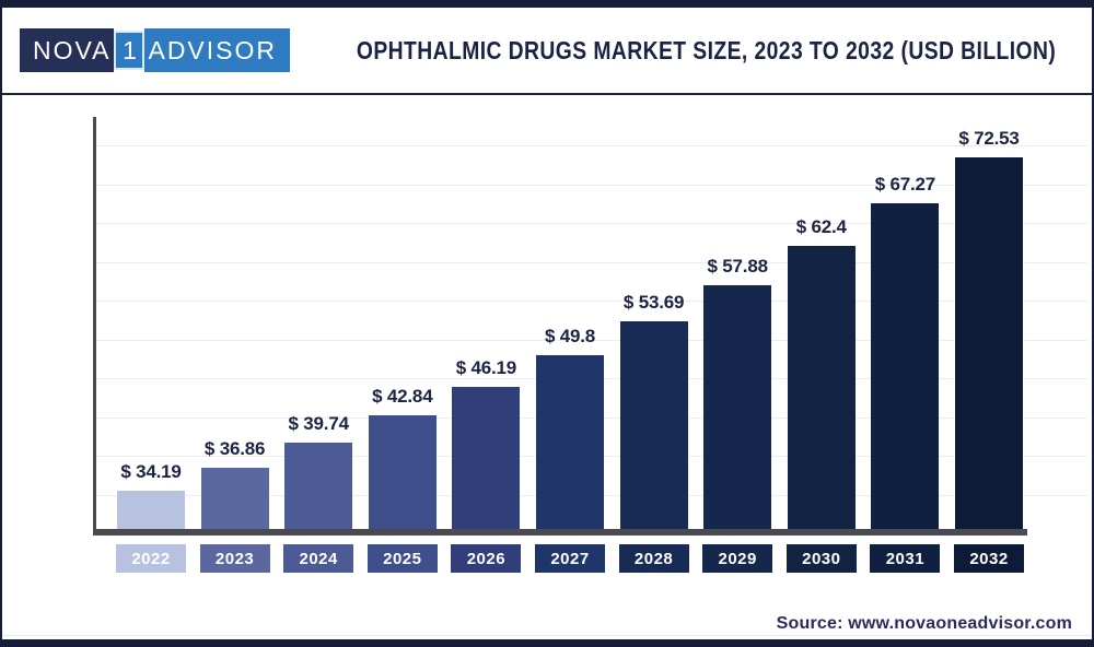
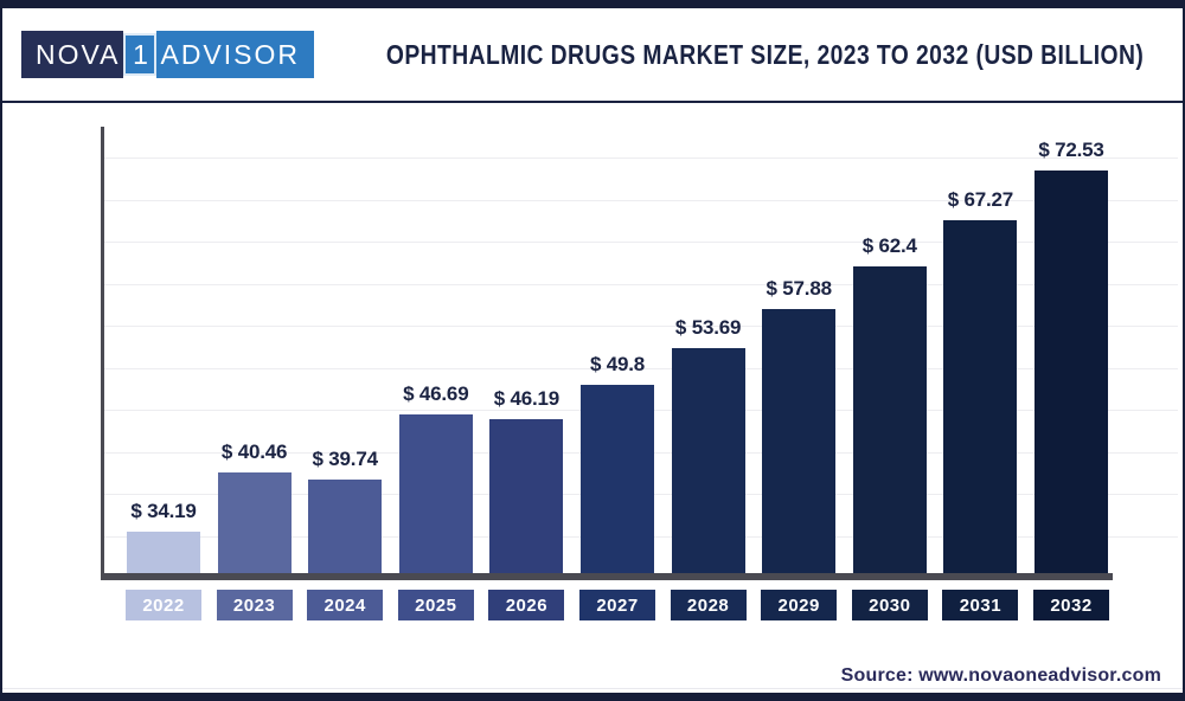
2023: 36.86 -> 40.46
2025: 42.84 -> 46.69
